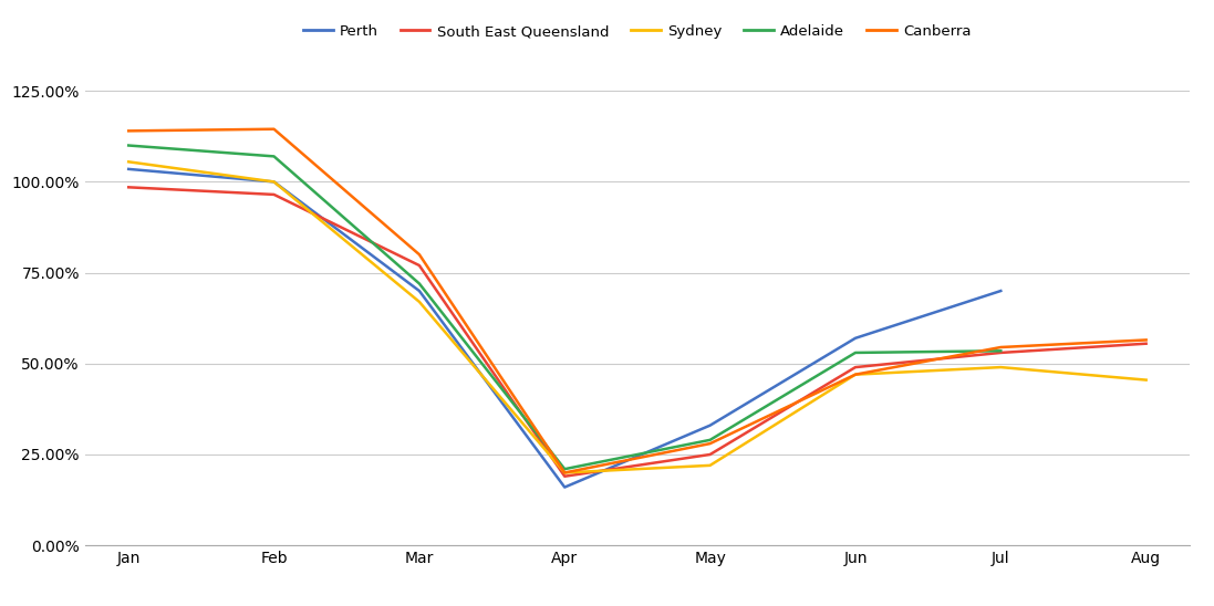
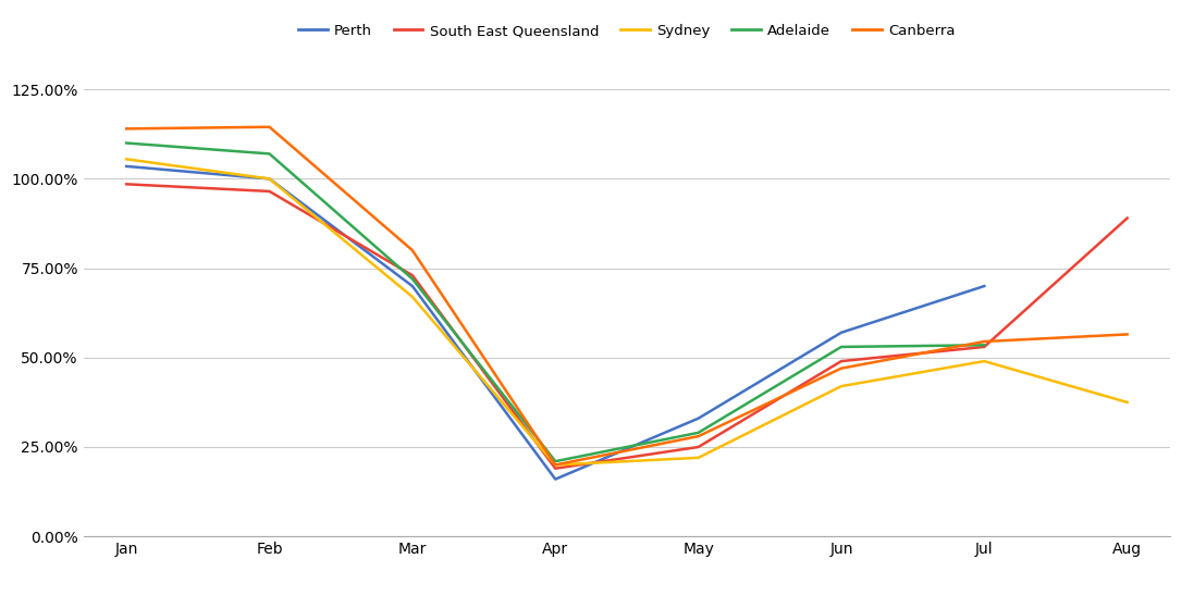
South East Queensland/Mar: 77.0% -> 73.0%
Sydney/Jun: 47.0% -> 42.0%
South East Queensland/Aug: 55.5% -> 89.0%
Sydney/Aug: 45.5% -> 37.5%
